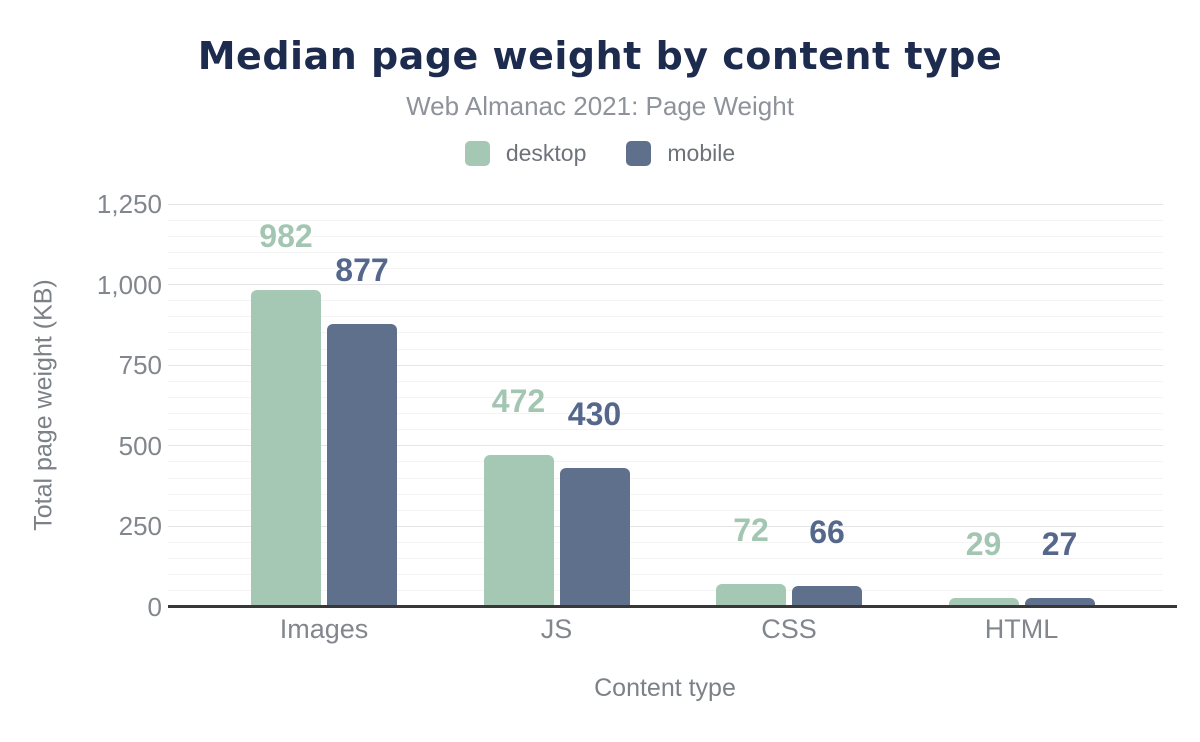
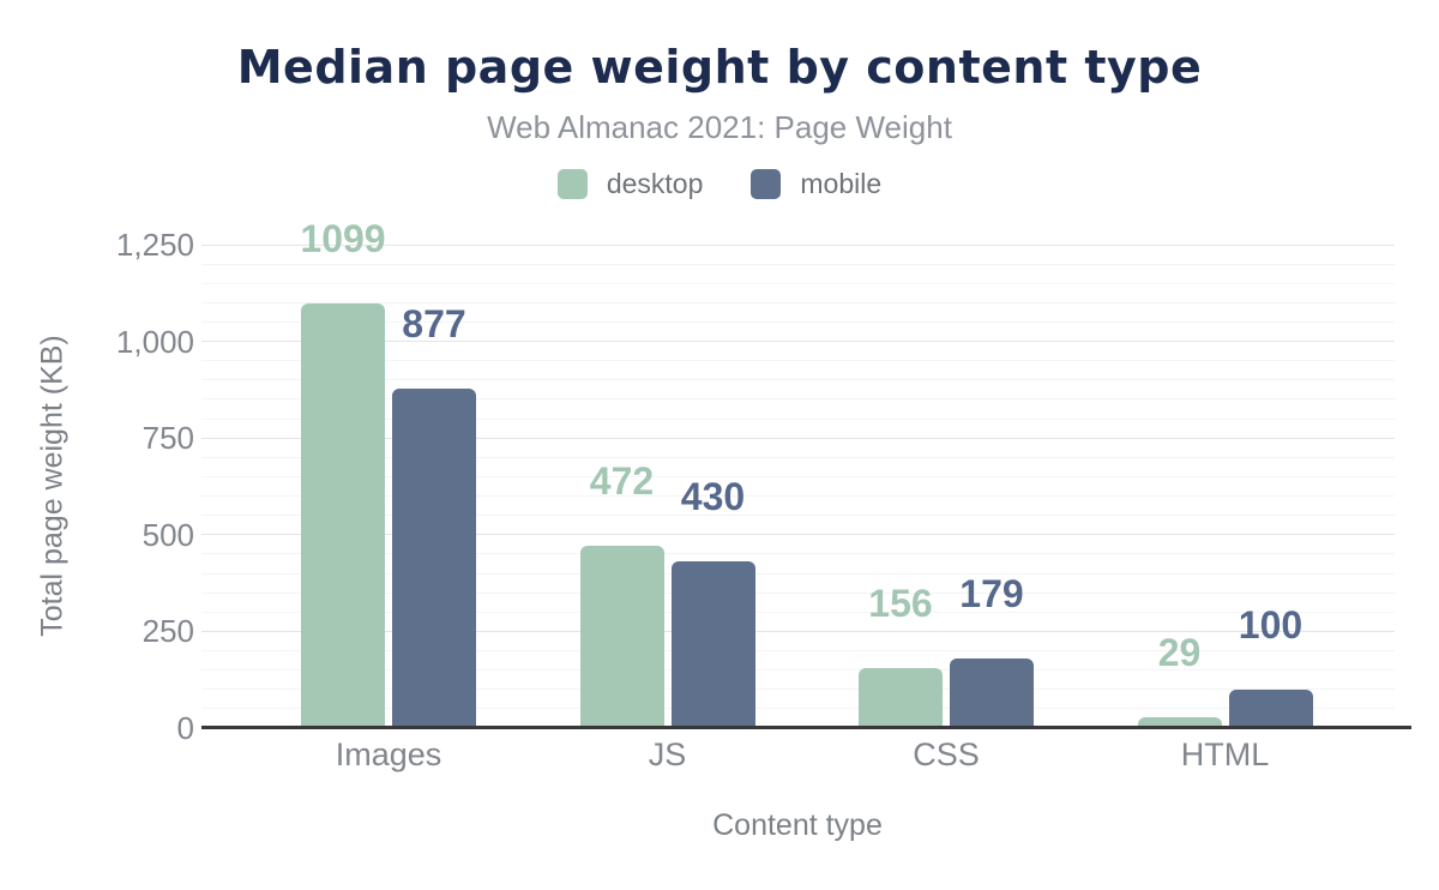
desktop/Images: 982 -> 1099
desktop/CSS: 72 -> 156
mobile/CSS: 66 -> 179
mobile/HTML: 27 -> 100
